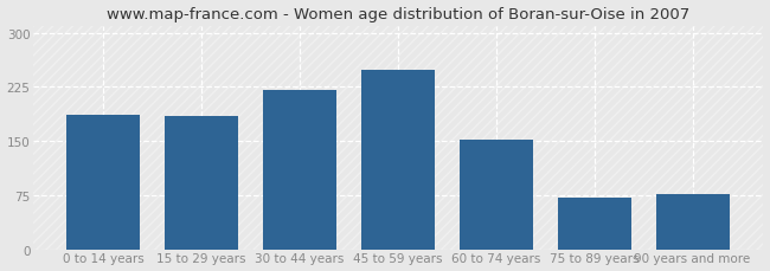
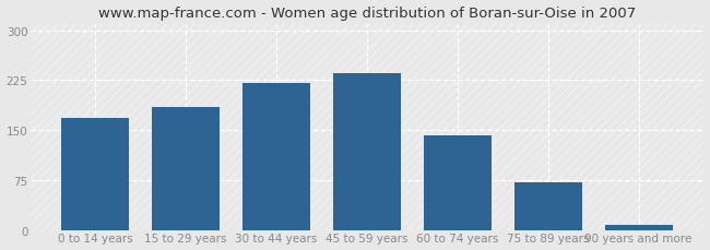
0 to 14 years: 186 -> 168
45 to 59 years: 248 -> 235
60 to 74 years: 152 -> 142
90 years and more: 76 -> 8
